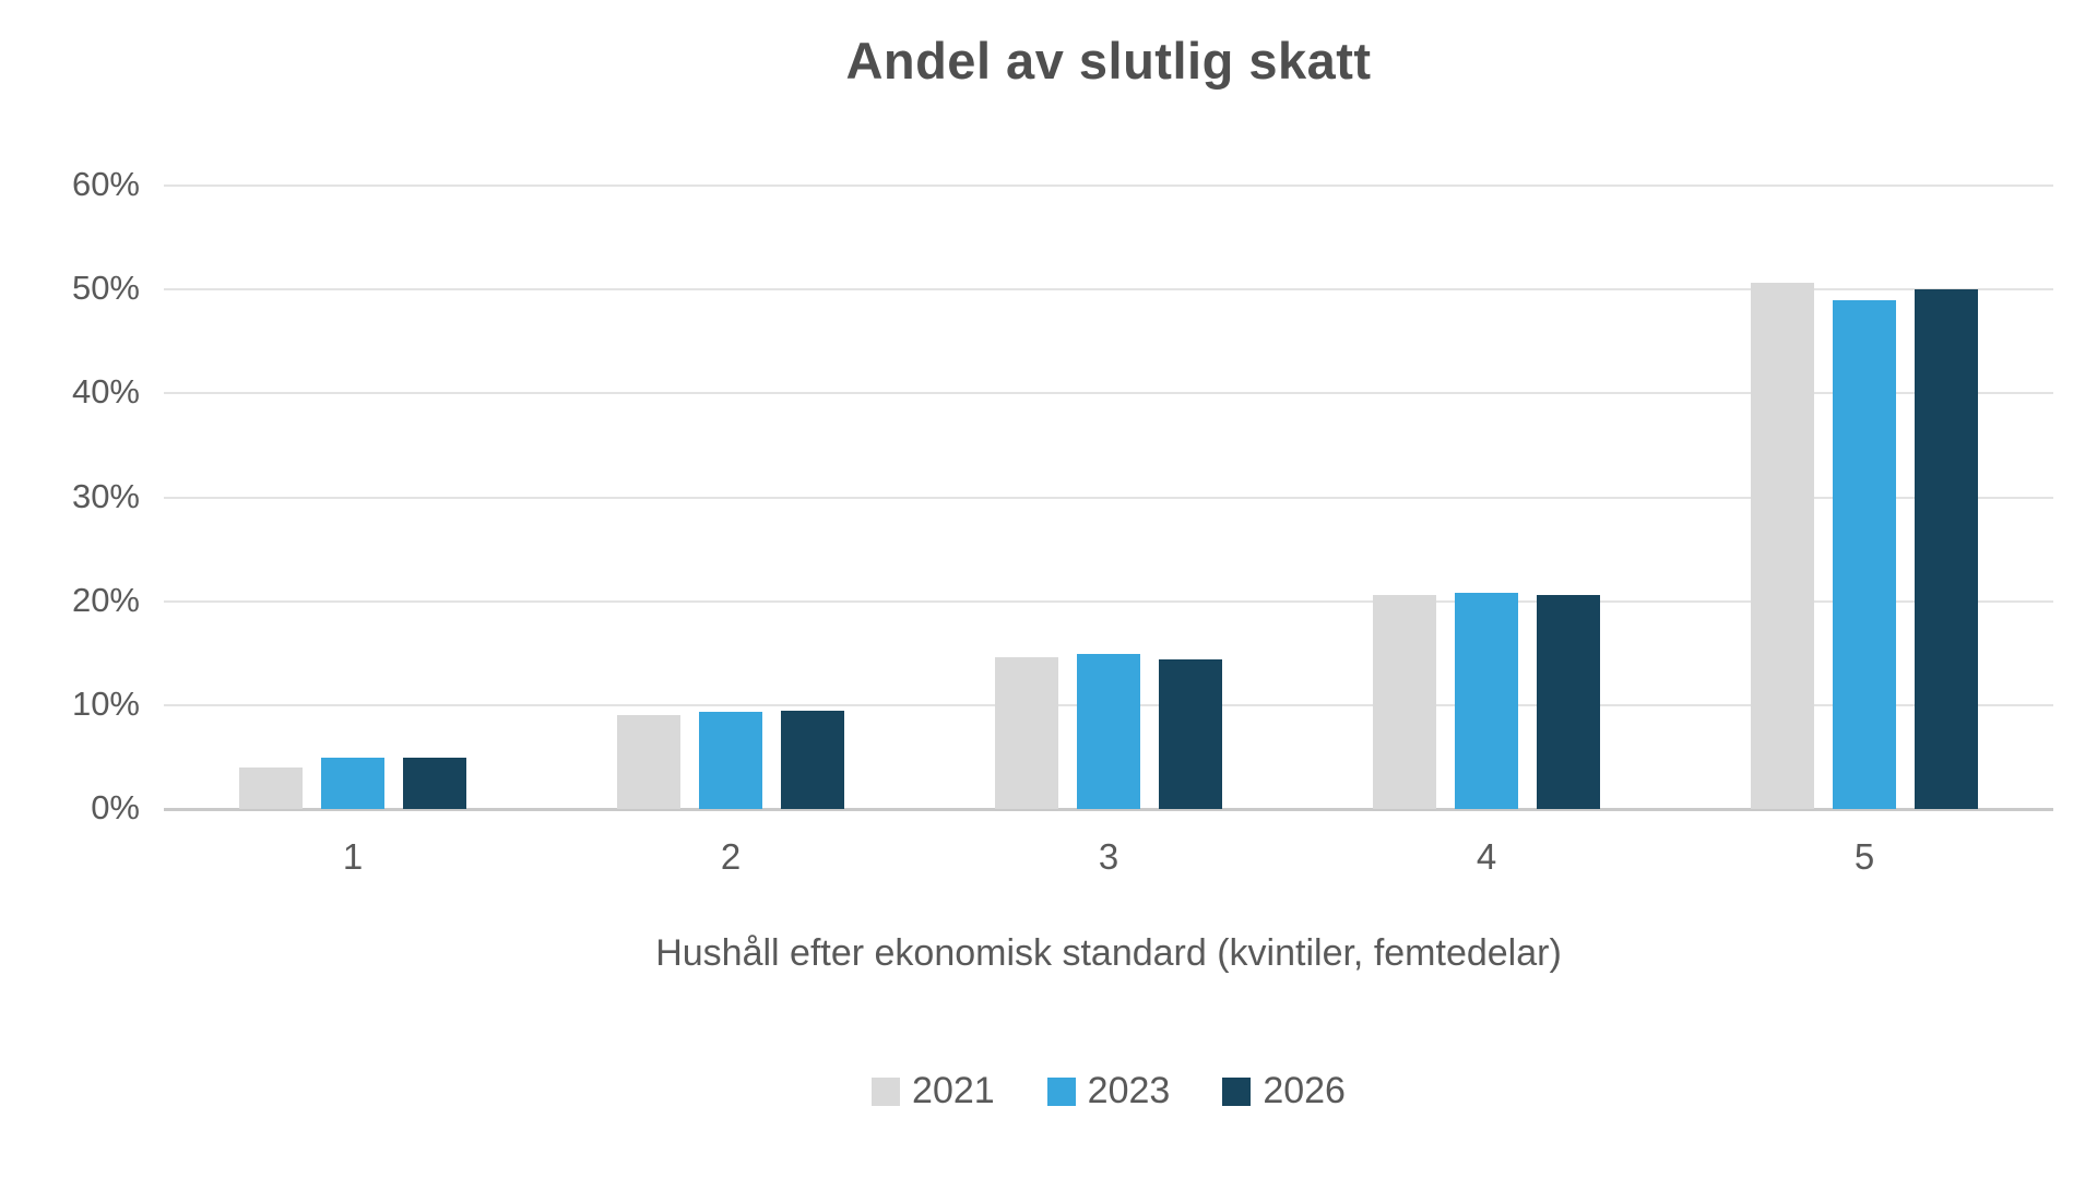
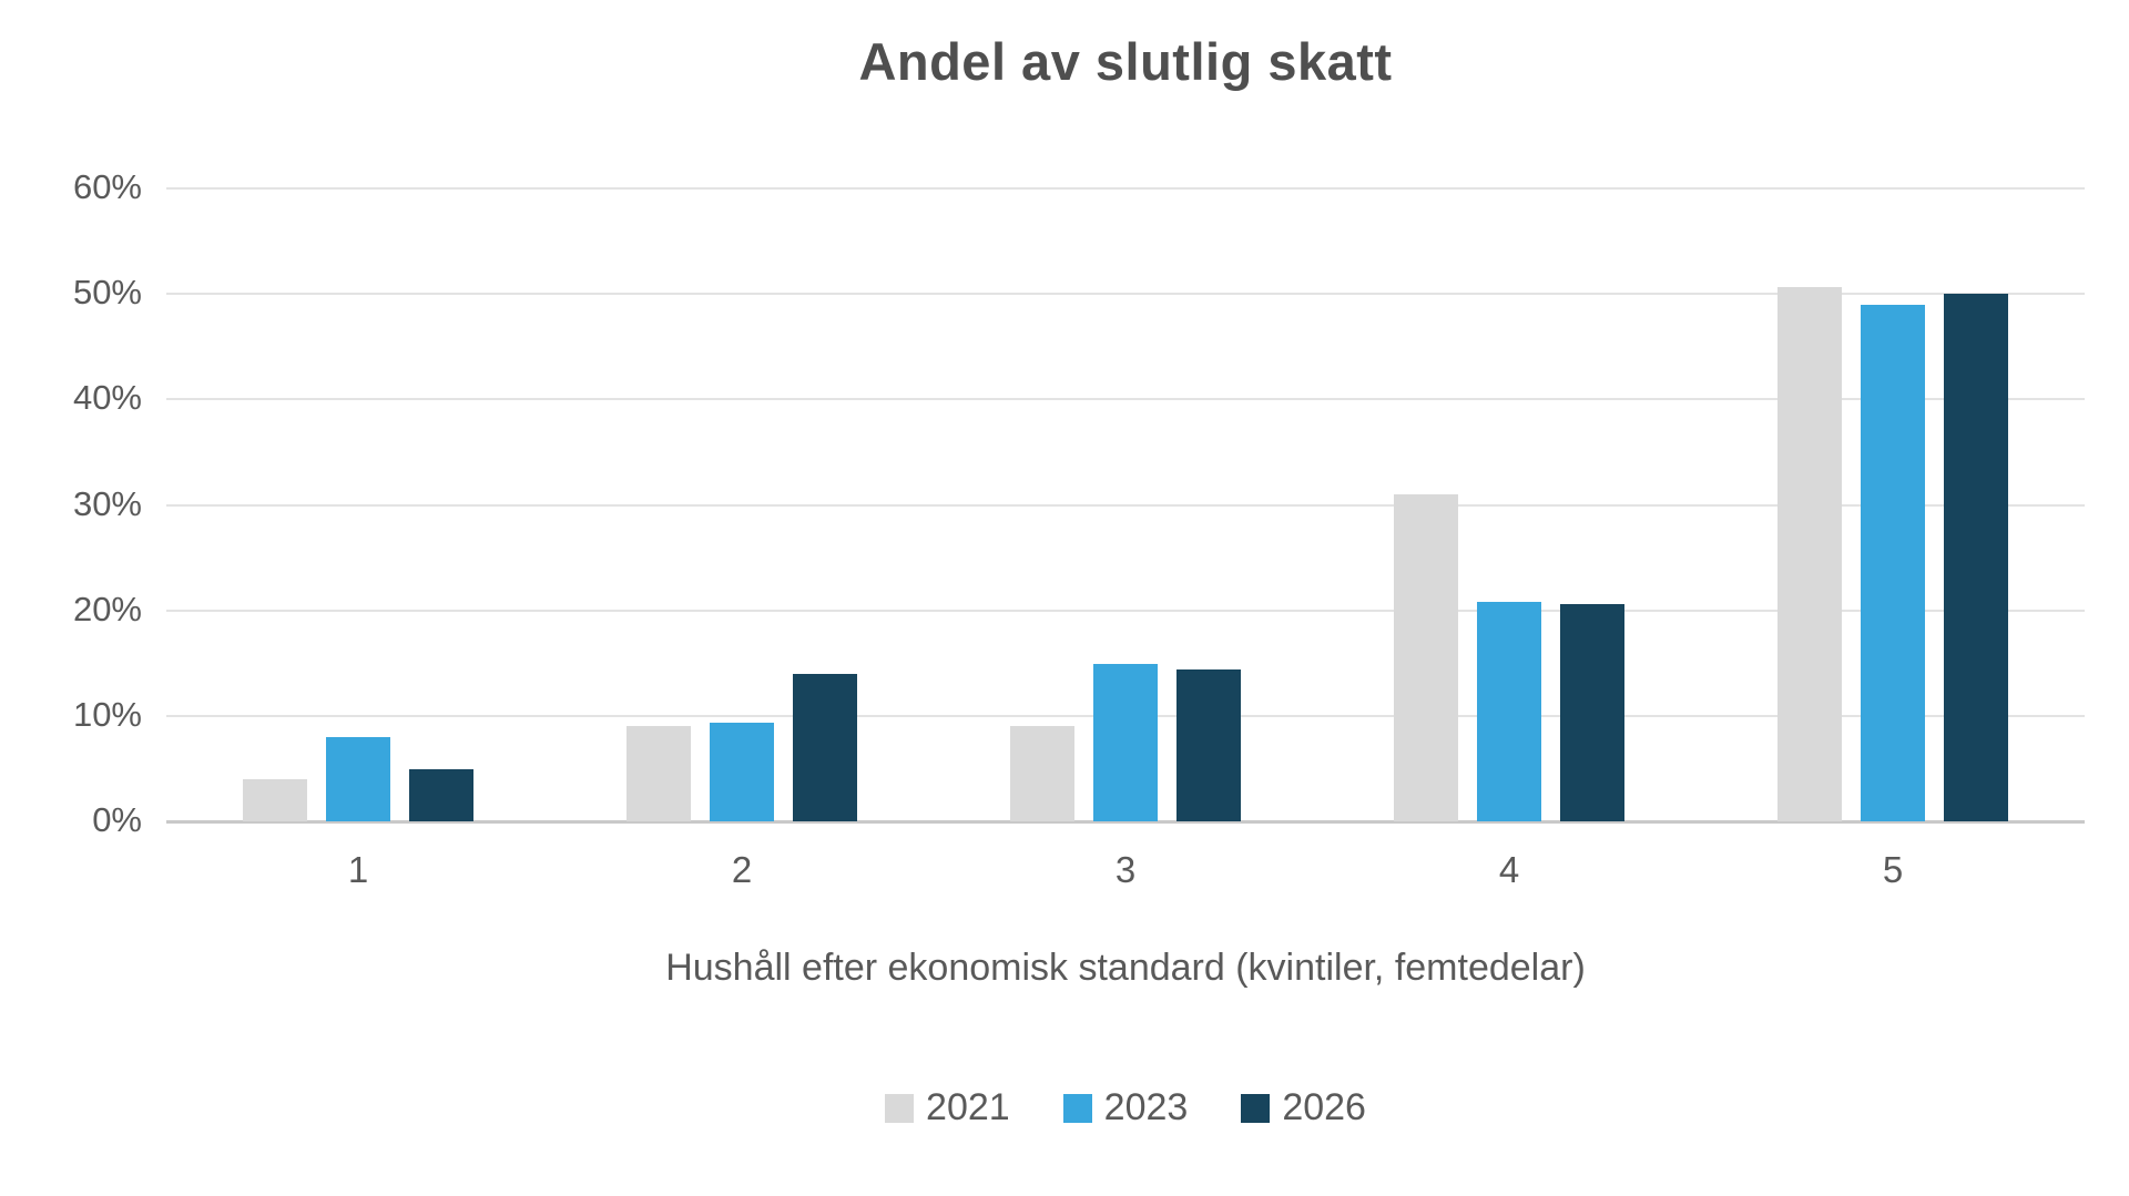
2023/1: 5% -> 8%
2026/2: 10% -> 14%
2021/3: 15% -> 9%
2021/4: 21% -> 31%
